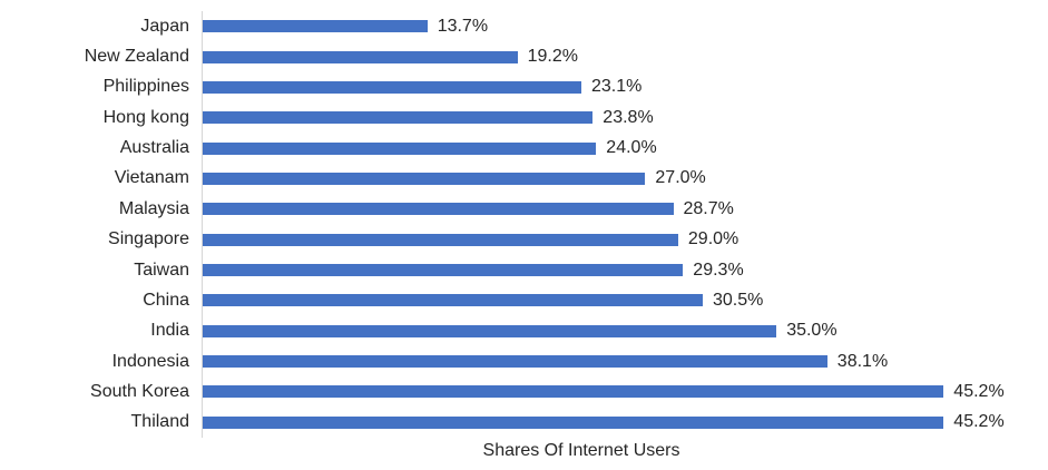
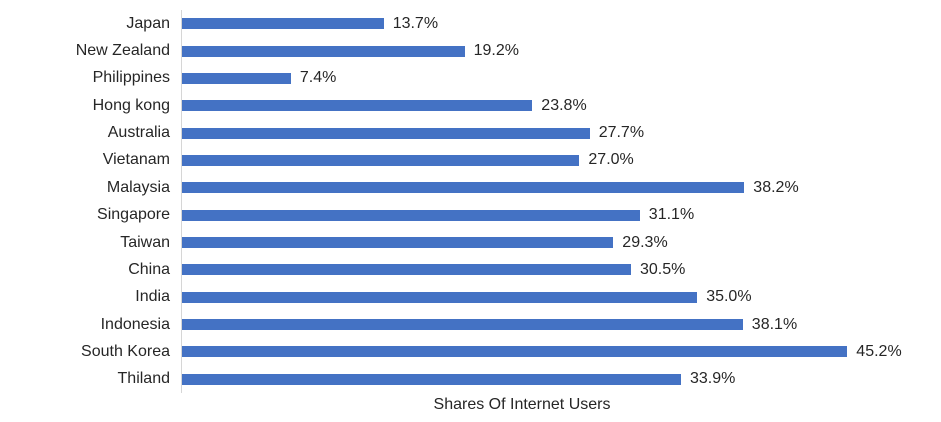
Philippines: 23.1% -> 7.4%
Australia: 24.0% -> 27.7%
Malaysia: 28.7% -> 38.2%
Singapore: 29.0% -> 31.1%
Thiland: 45.2% -> 33.9%
